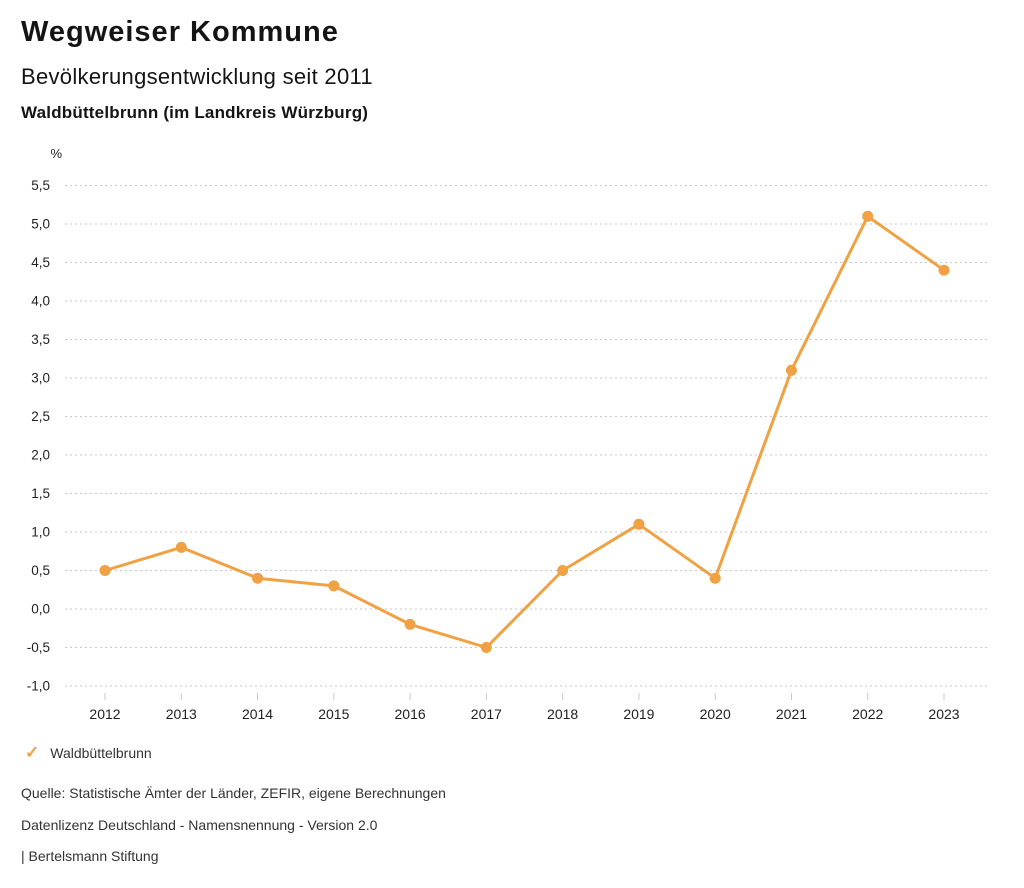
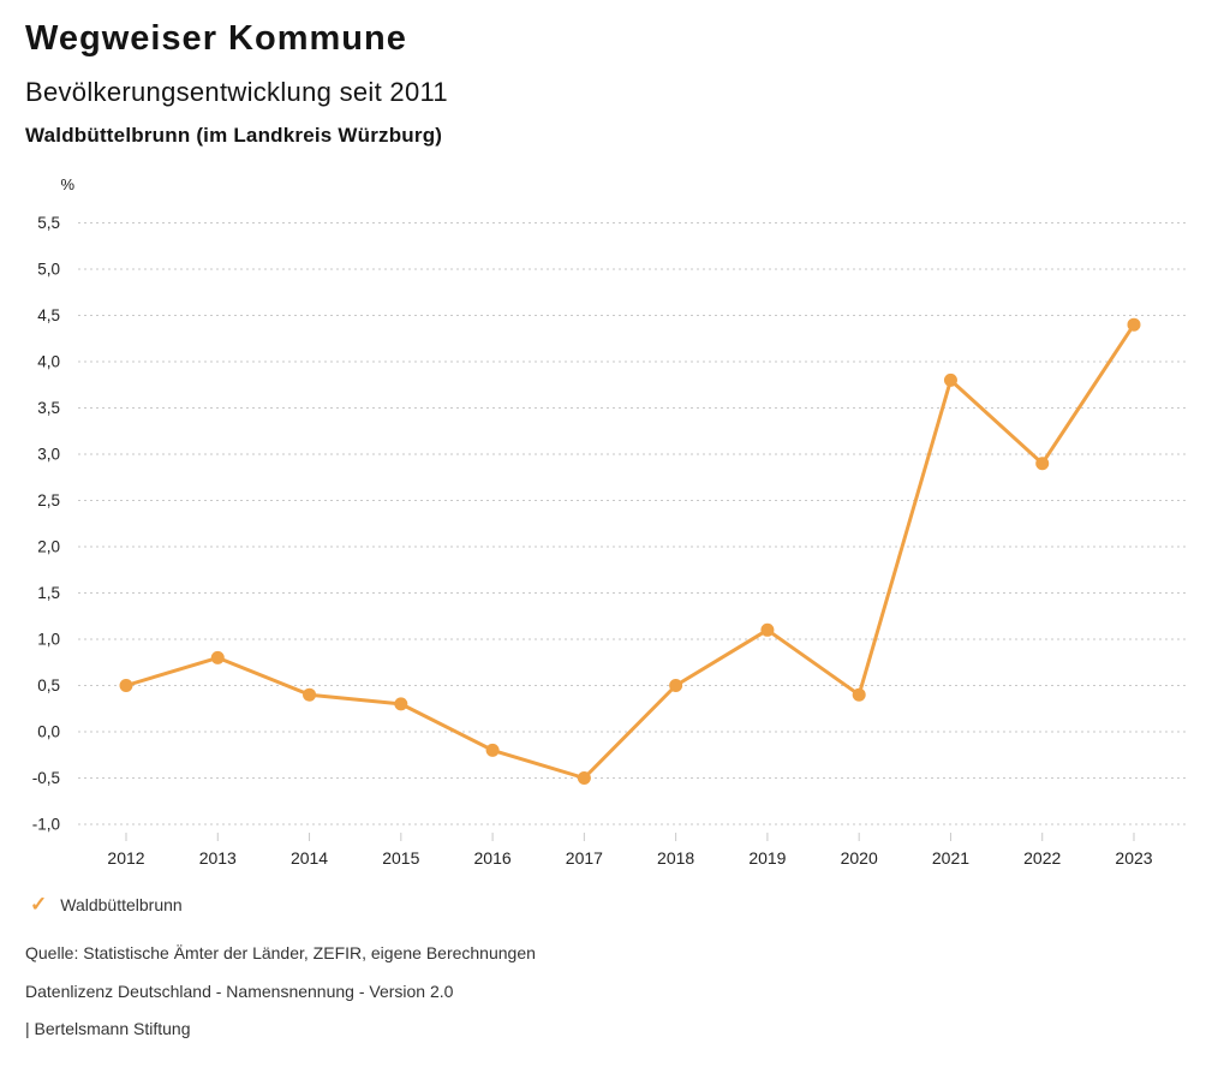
2021: 3,1 -> 3,8
2022: 5,1 -> 2,9
